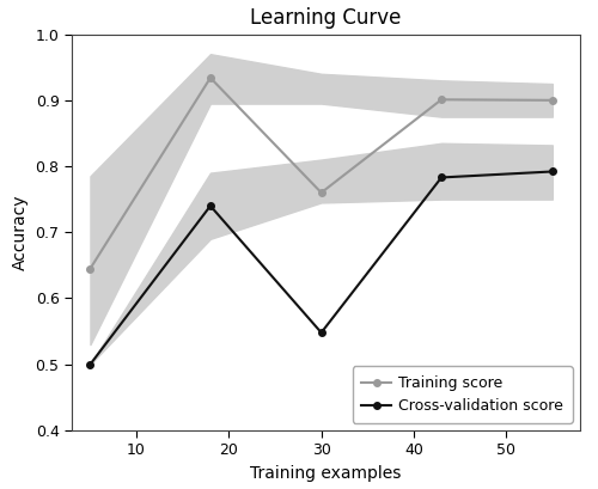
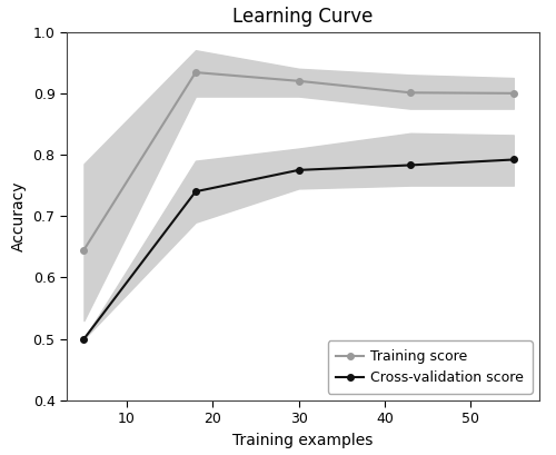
Training score/30: 0.760 -> 0.920
Cross-validation score/30: 0.548 -> 0.775
